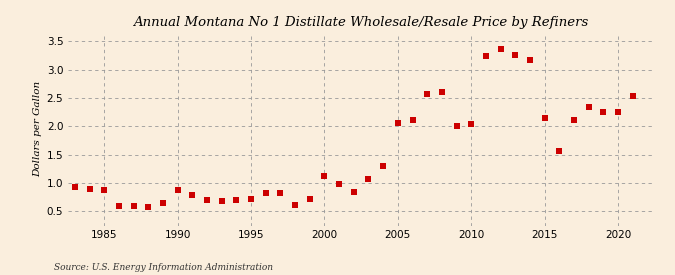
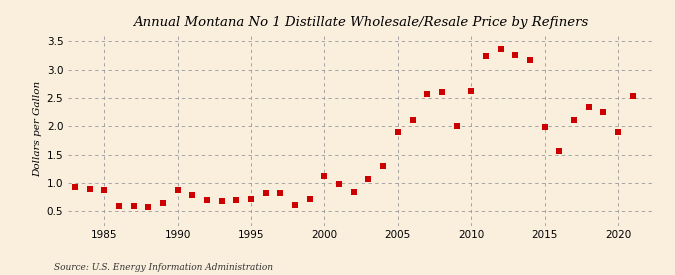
2005: 2.06 -> 1.91
2010: 2.04 -> 2.62
2015: 2.14 -> 1.99
2020: 2.26 -> 1.90
